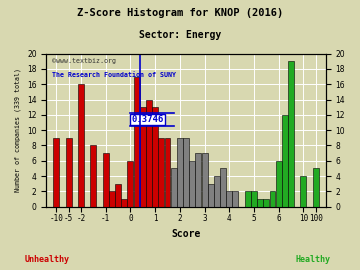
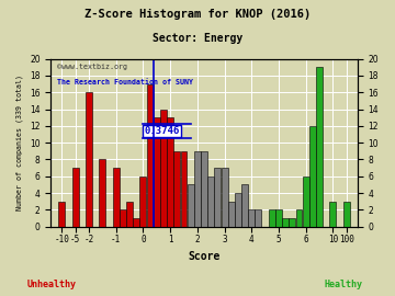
-10: 9 -> 3
-5: 9 -> 7
10: 4 -> 3
100: 5 -> 3
